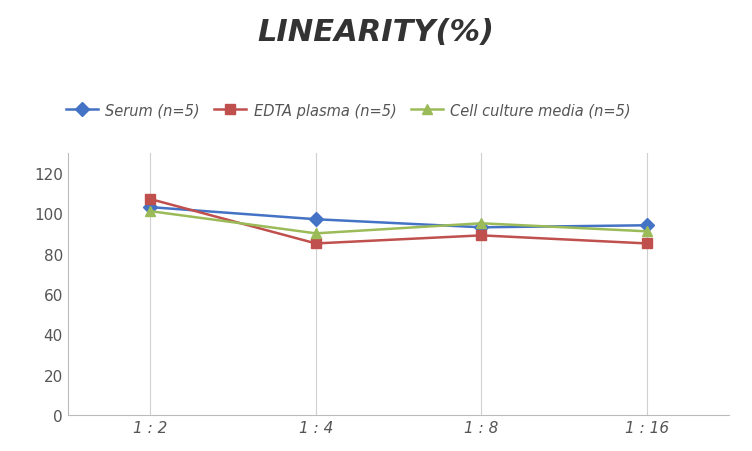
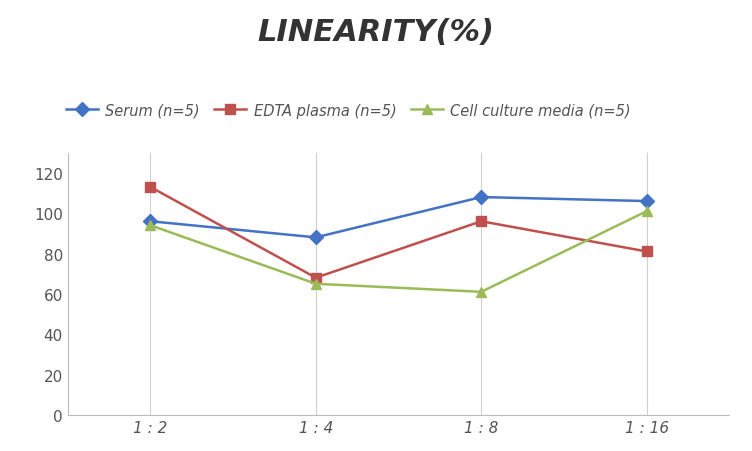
Serum (n=5)/1 : 2: 103 -> 96
EDTA plasma (n=5)/1 : 2: 107 -> 113
Cell culture media (n=5)/1 : 2: 101 -> 94
Serum (n=5)/1 : 4: 97 -> 88
EDTA plasma (n=5)/1 : 4: 85 -> 68
Cell culture media (n=5)/1 : 4: 90 -> 65
Serum (n=5)/1 : 8: 93 -> 108
EDTA plasma (n=5)/1 : 8: 89 -> 96
Cell culture media (n=5)/1 : 8: 95 -> 61
Serum (n=5)/1 : 16: 94 -> 106
EDTA plasma (n=5)/1 : 16: 85 -> 81
Cell culture media (n=5)/1 : 16: 91 -> 101
